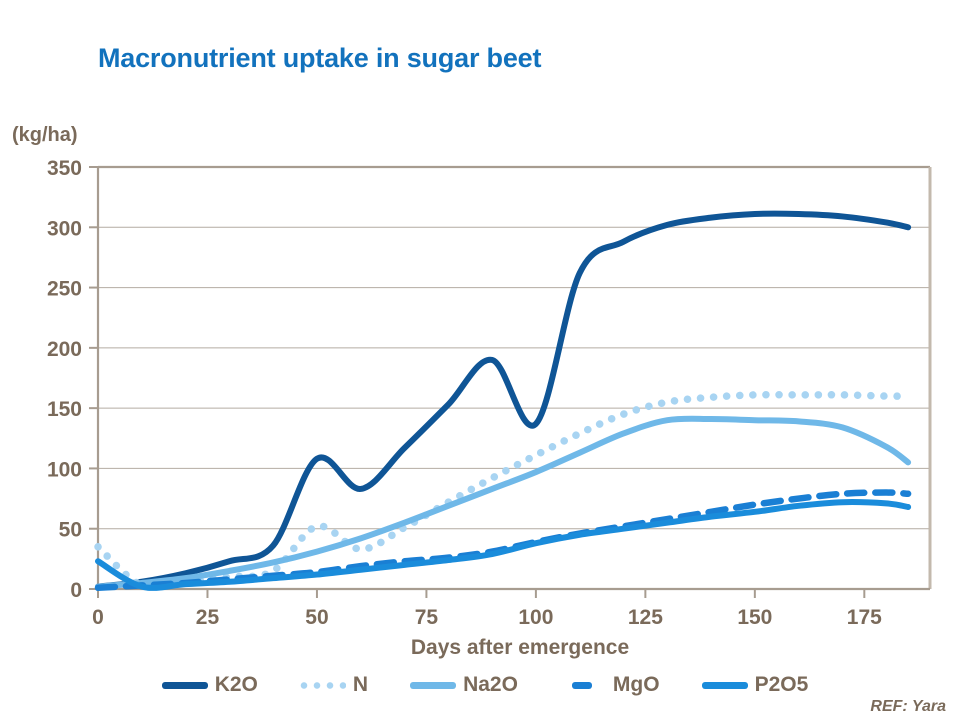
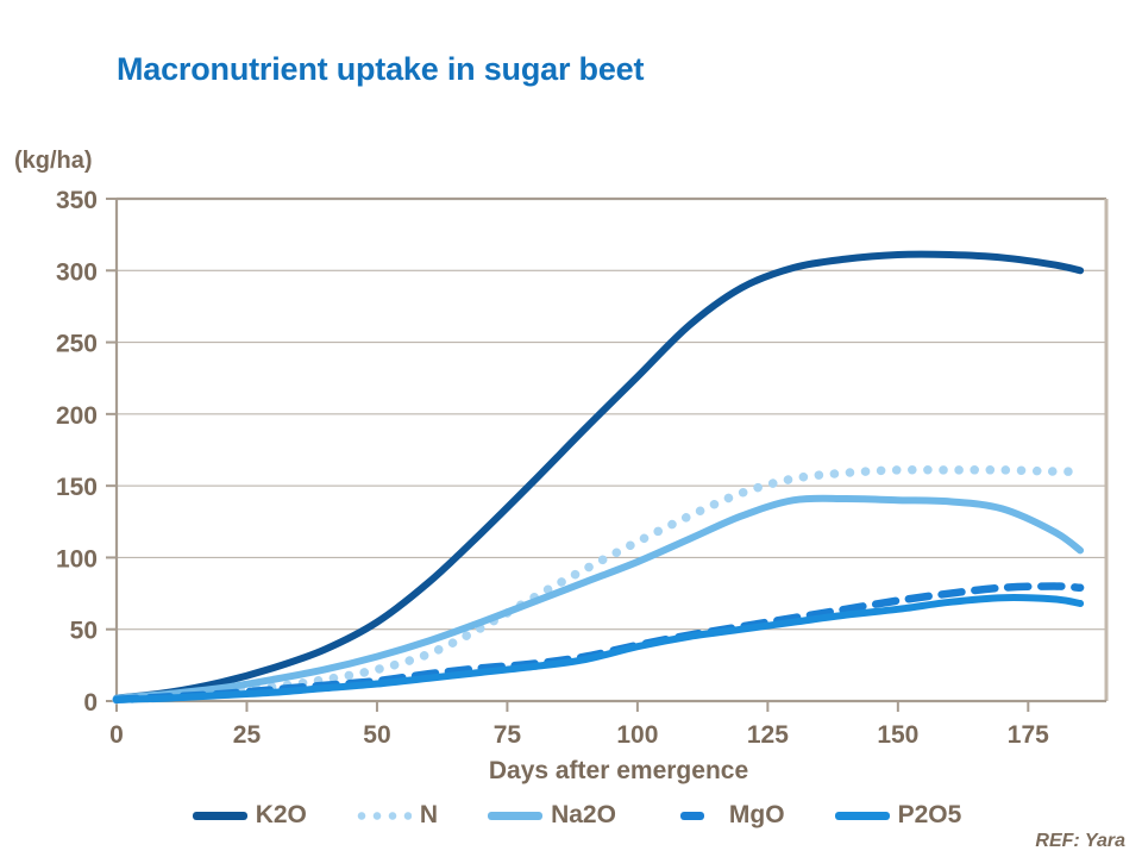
N/0: 35 -> 1
P2O5/0: 23 -> 1
K2O/50: 108 -> 55
N/50: 52 -> 22
K2O/100: 137 -> 226
